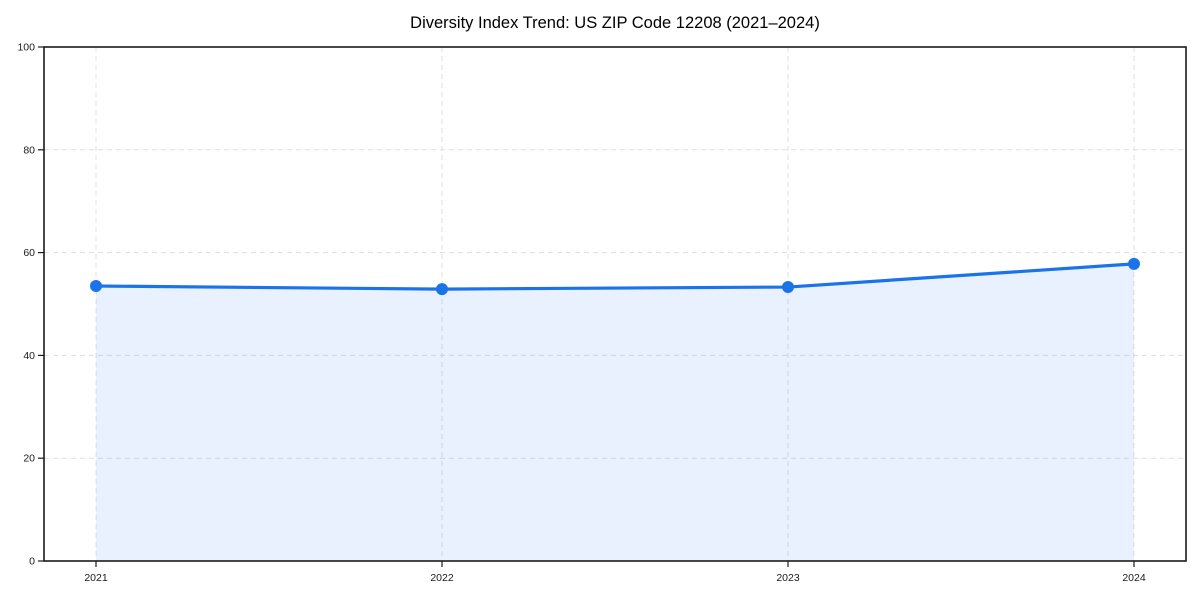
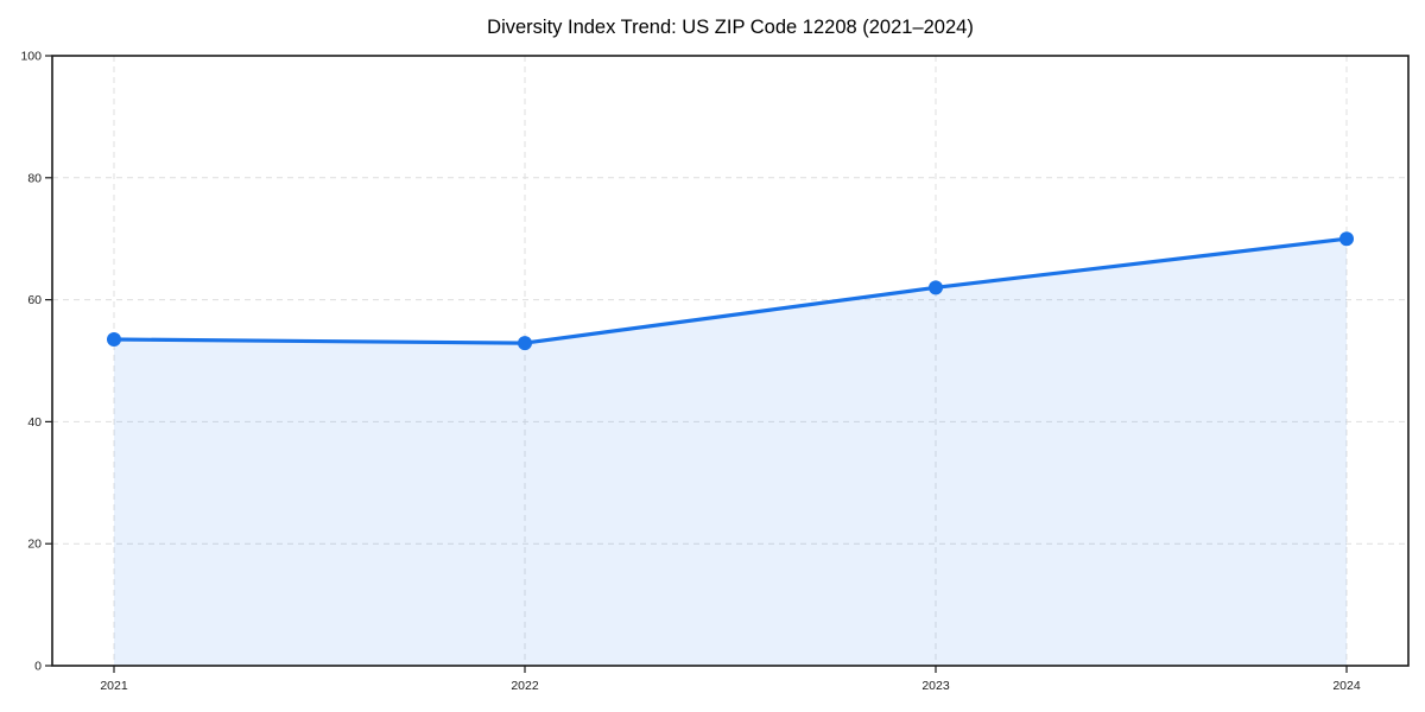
2023: 53 -> 62
2024: 58 -> 70
